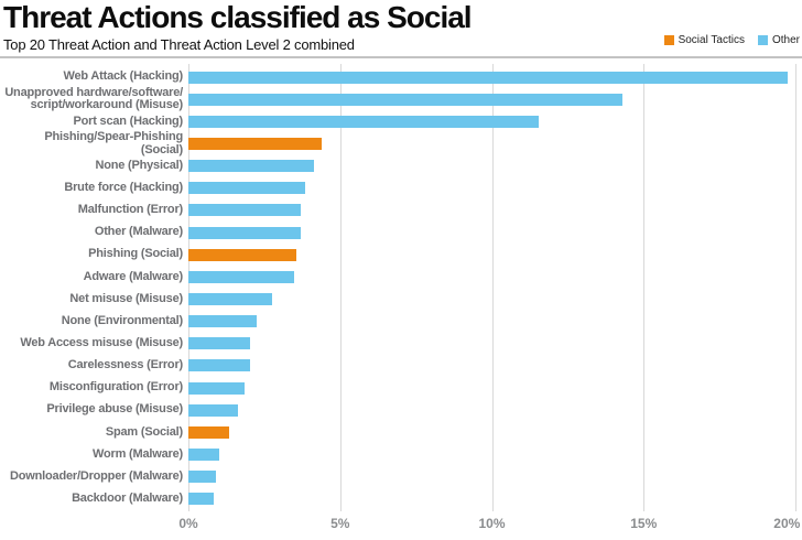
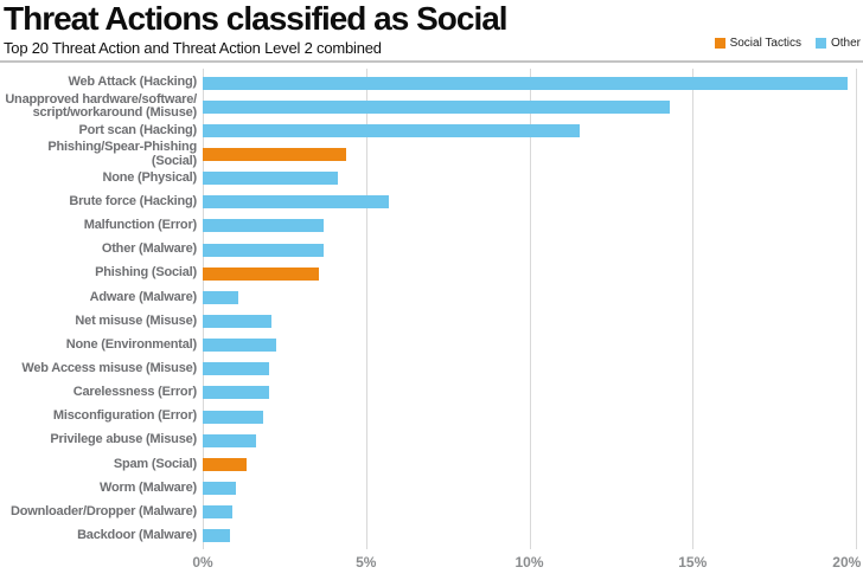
Brute force (Hacking): 3.9% -> 5.7%
Adware (Malware): 3.5% -> 1.1%
Net misuse (Misuse): 2.8% -> 2.1%
